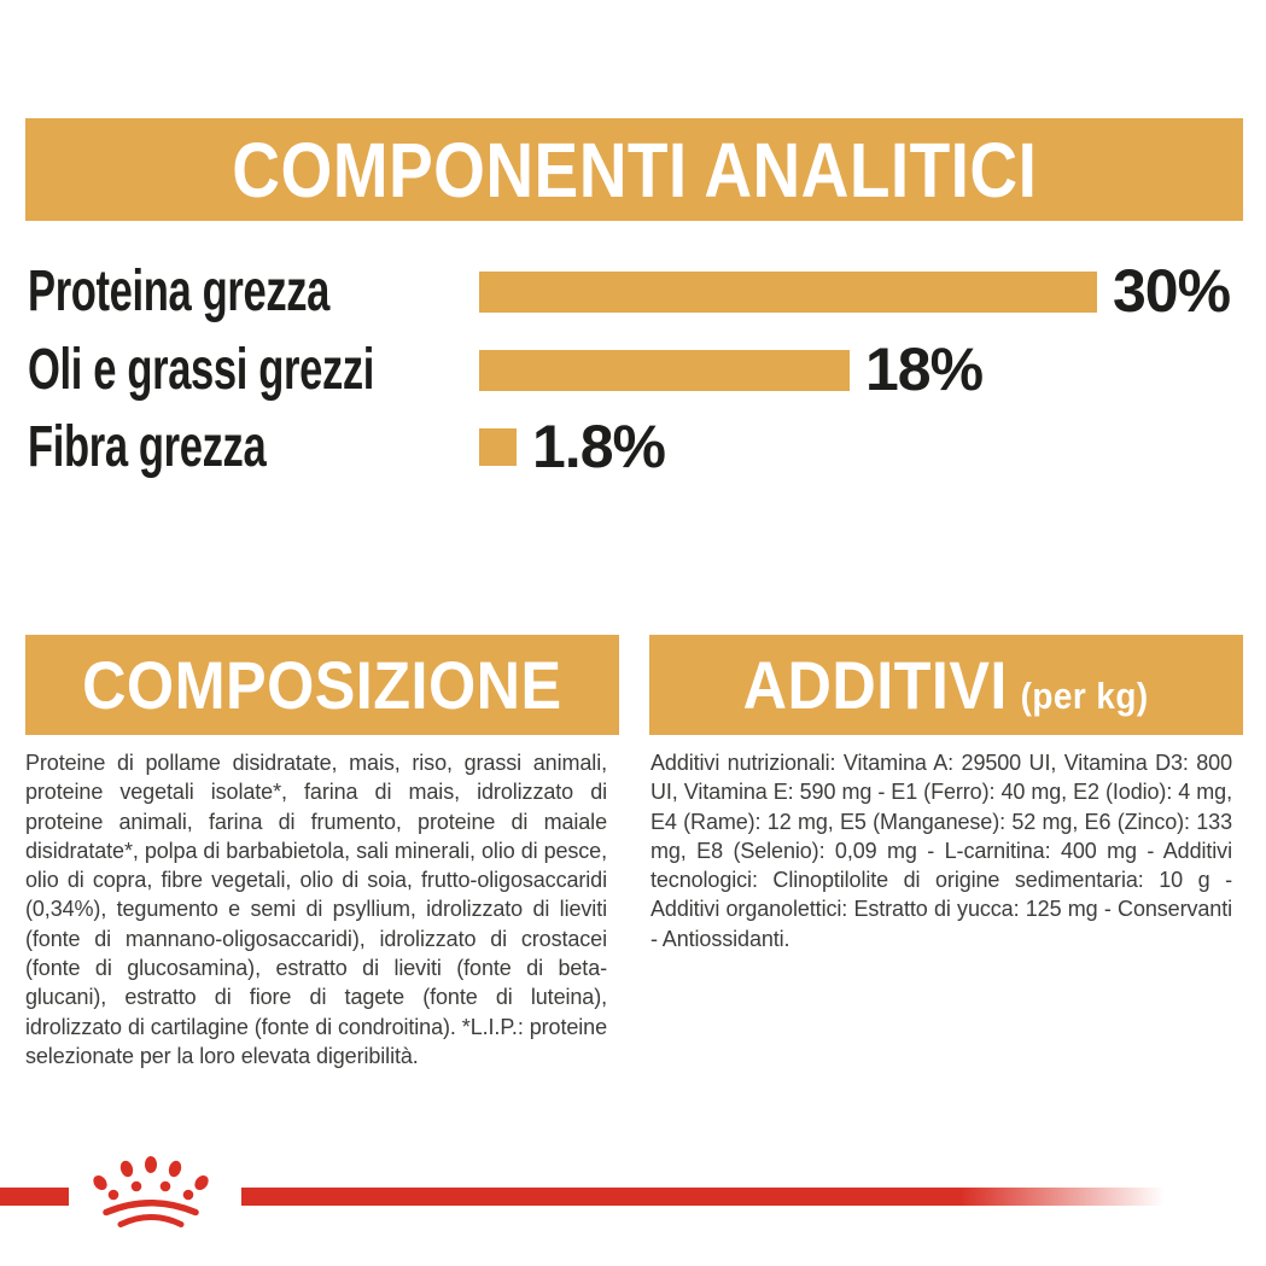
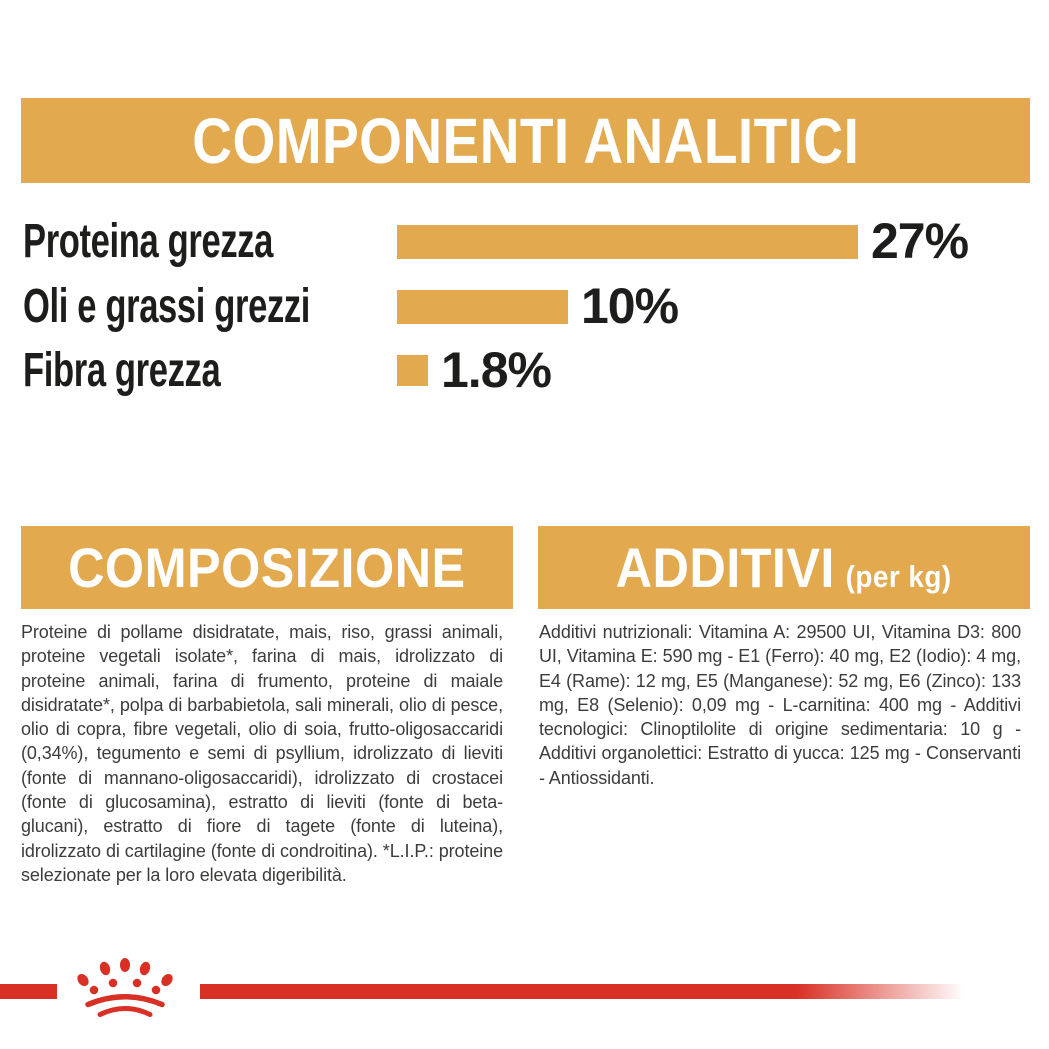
Proteina grezza: 30% -> 27%
Oli e grassi grezzi: 18% -> 10%
